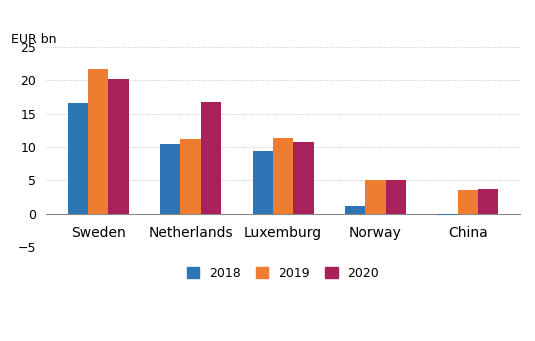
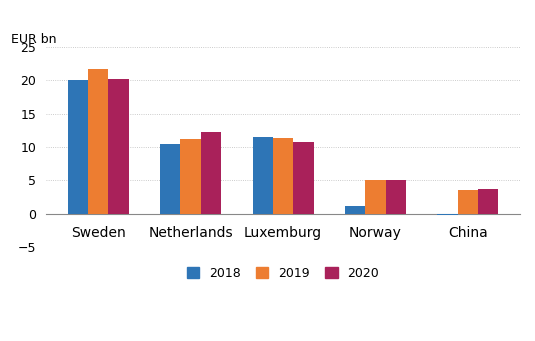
2018/Sweden: 16.6 -> 20.0
2020/Netherlands: 16.8 -> 12.3
2018/Luxemburg: 9.4 -> 11.5
